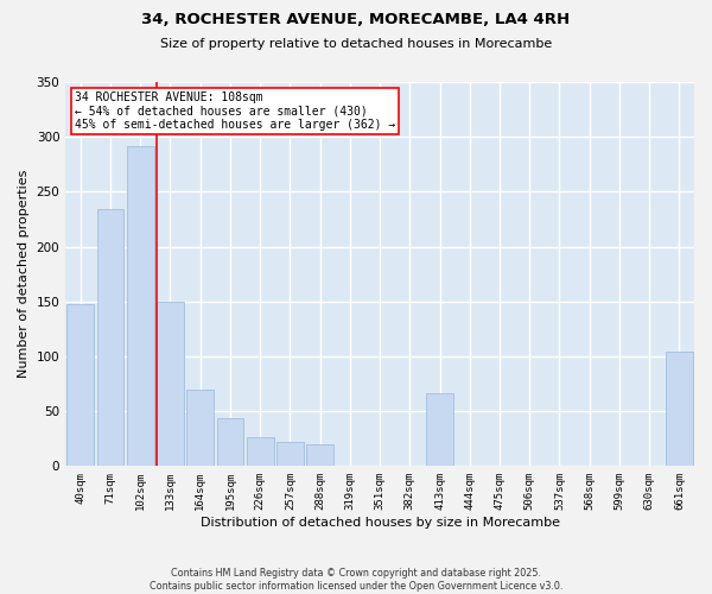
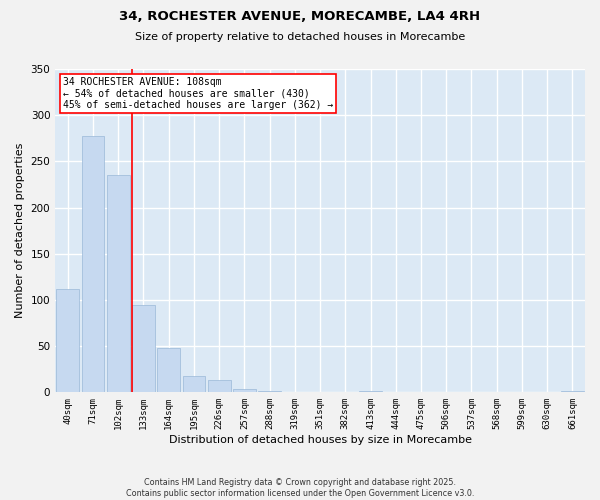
40sqm: 148 -> 112
71sqm: 234 -> 277
102sqm: 292 -> 235
133sqm: 150 -> 95
164sqm: 70 -> 48
195sqm: 44 -> 18
226sqm: 26 -> 13
257sqm: 22 -> 4
288sqm: 20 -> 1
413sqm: 66 -> 1
661sqm: 104 -> 1
